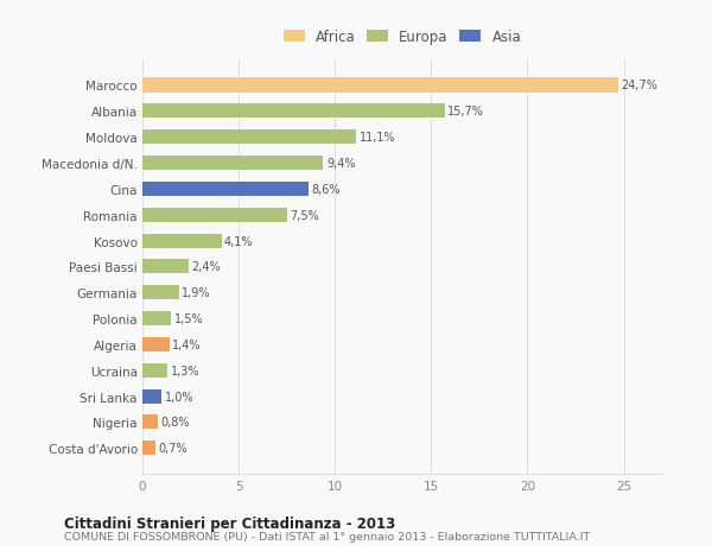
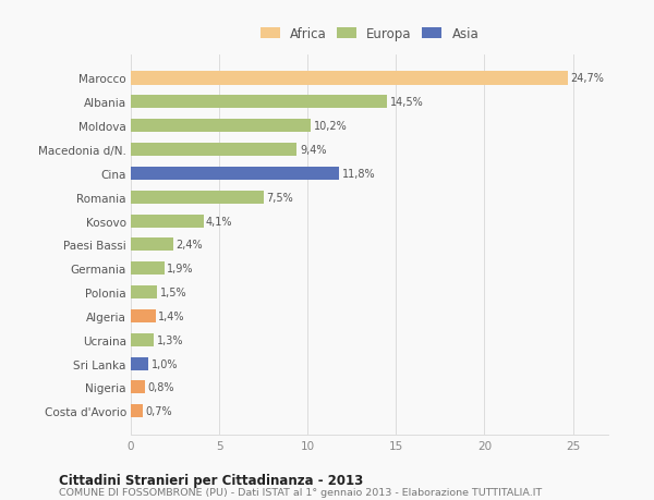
Albania: 15,7% -> 14,5%
Moldova: 11,1% -> 10,2%
Cina: 8,6% -> 11,8%
